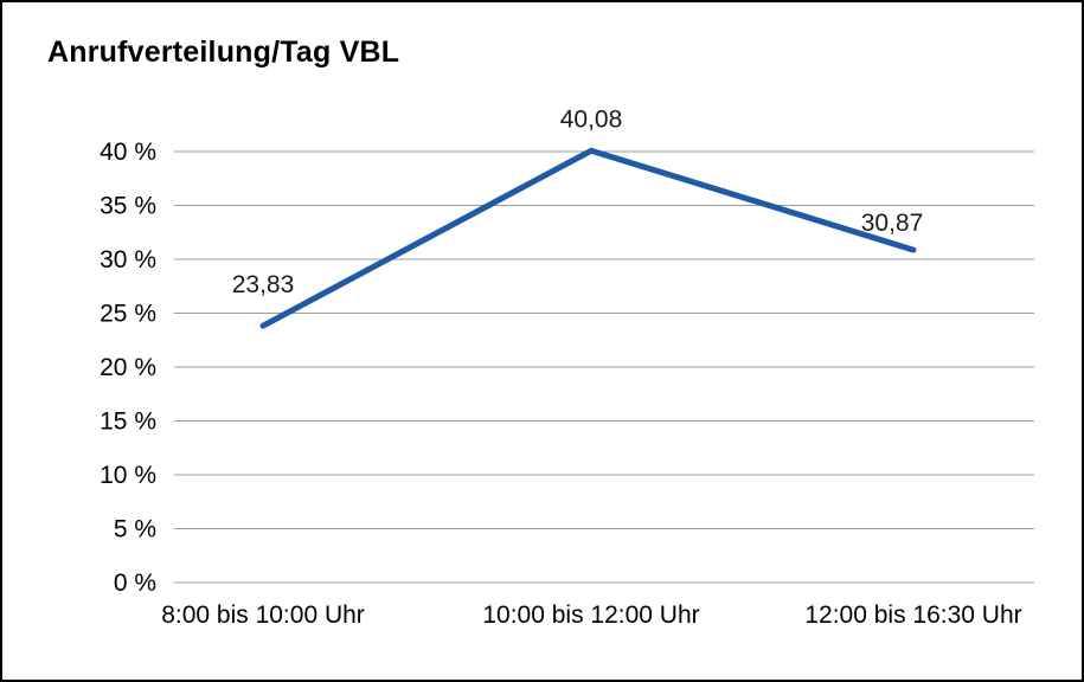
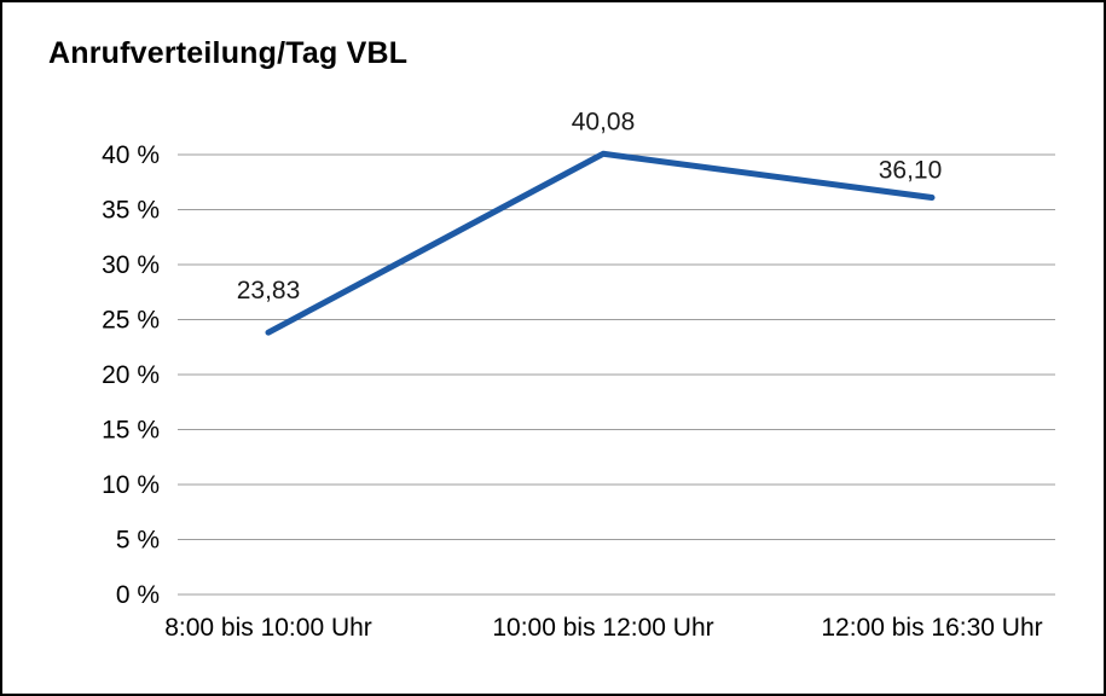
12:00 bis 16:30 Uhr: 30,87 -> 36,10
